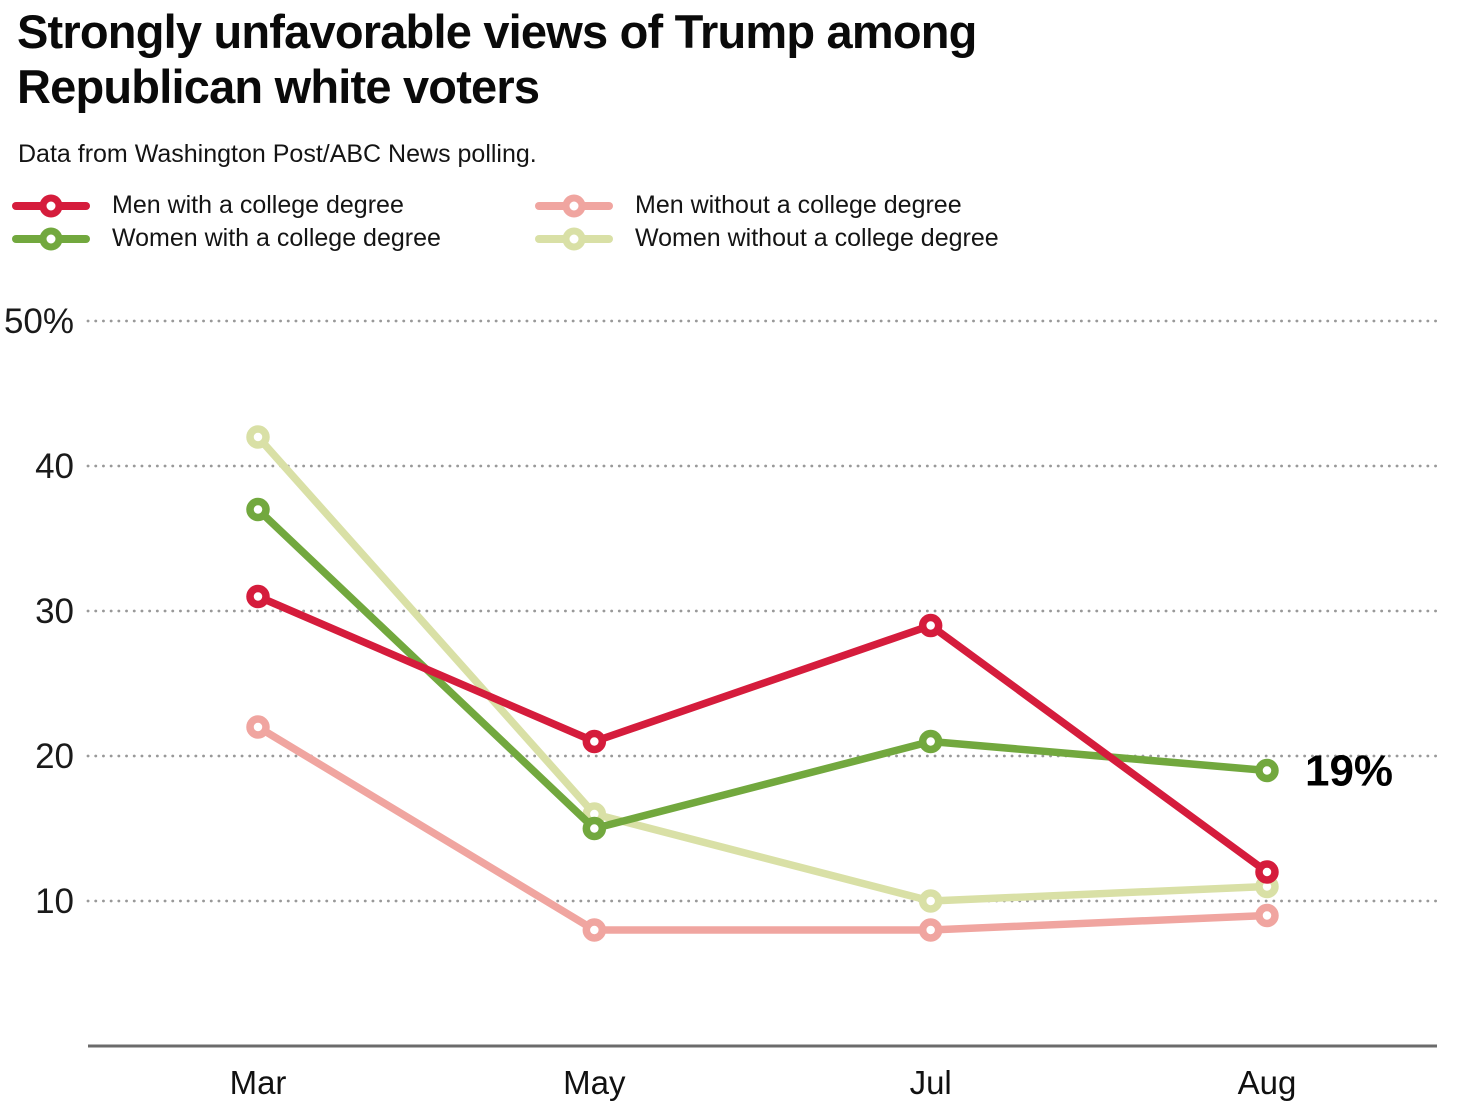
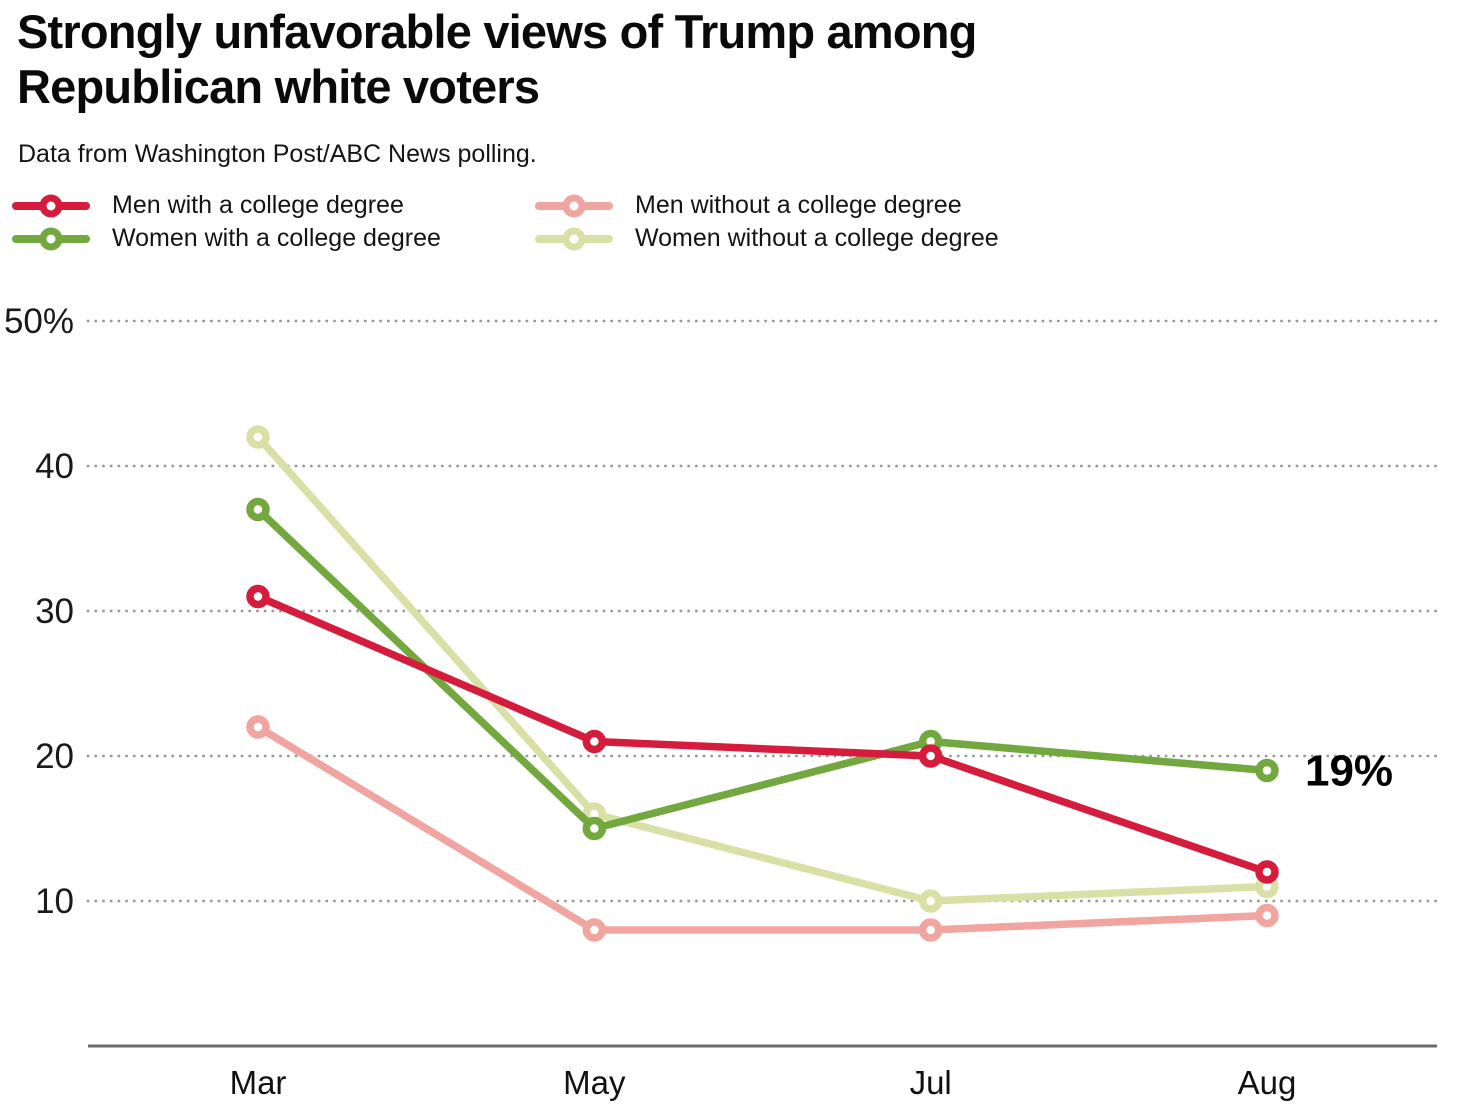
Men with a college degree/Jul: 29% -> 20%
